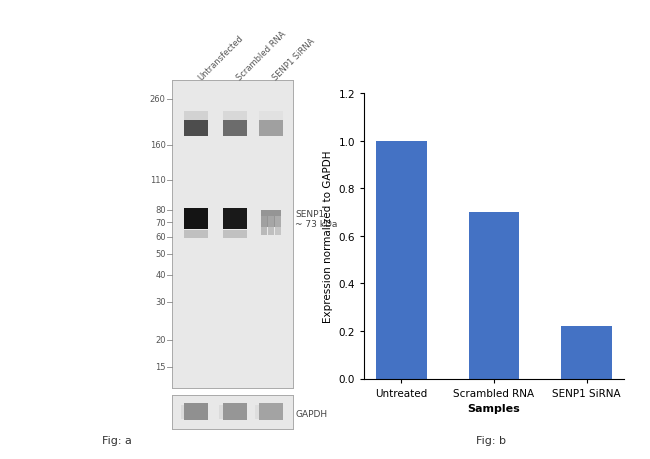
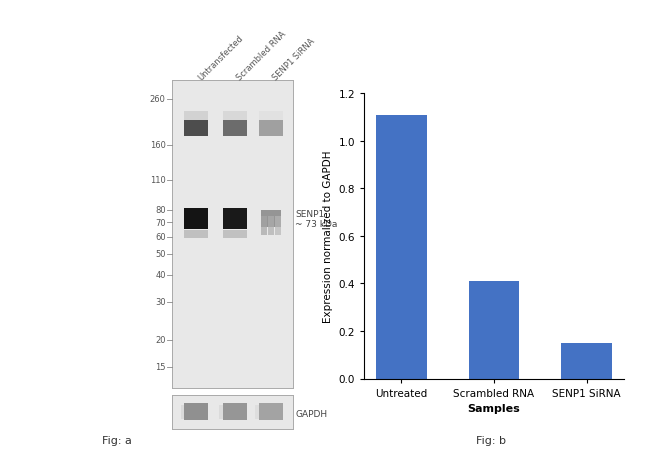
Untreated: 1.00 -> 1.11
Scrambled RNA: 0.70 -> 0.41
SENP1 SiRNA: 0.22 -> 0.15
